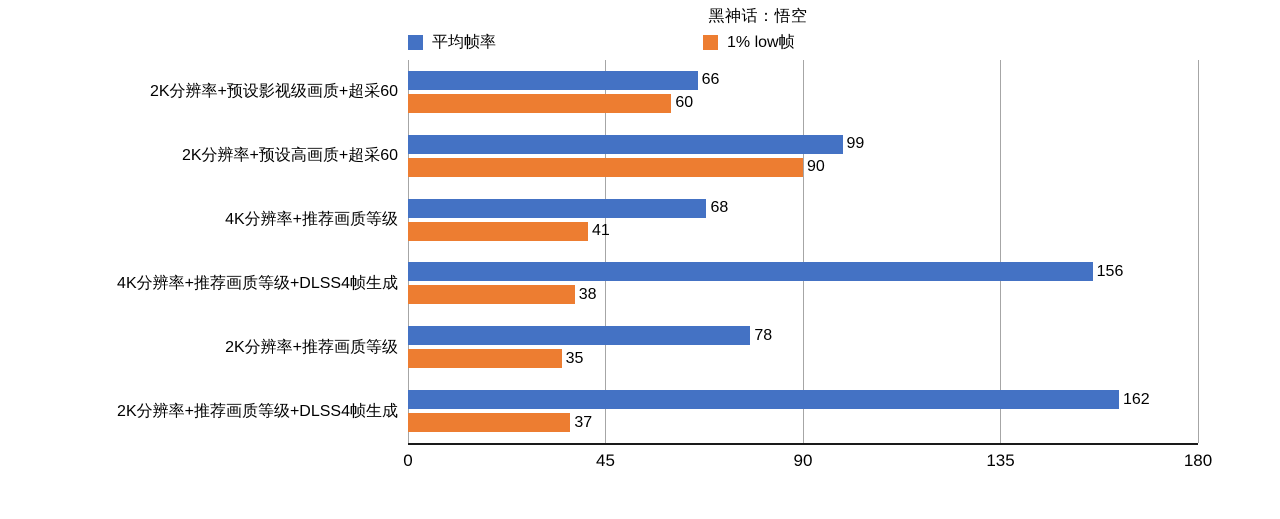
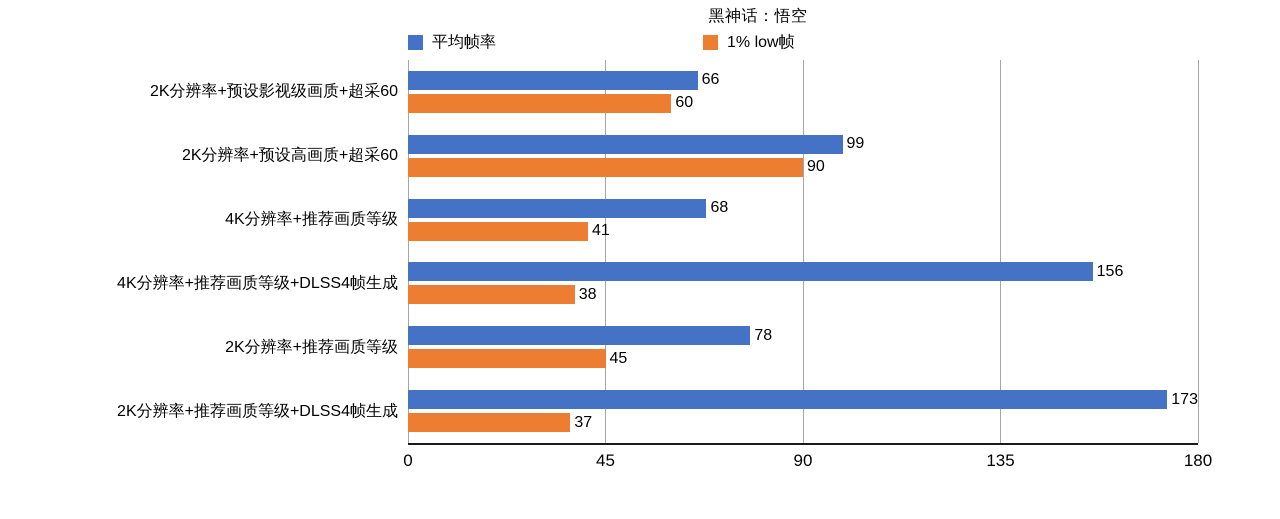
1% low帧/2K分辨率+推荐画质等级: 35 -> 45
平均帧率/2K分辨率+推荐画质等级+DLSS4帧生成: 162 -> 173
